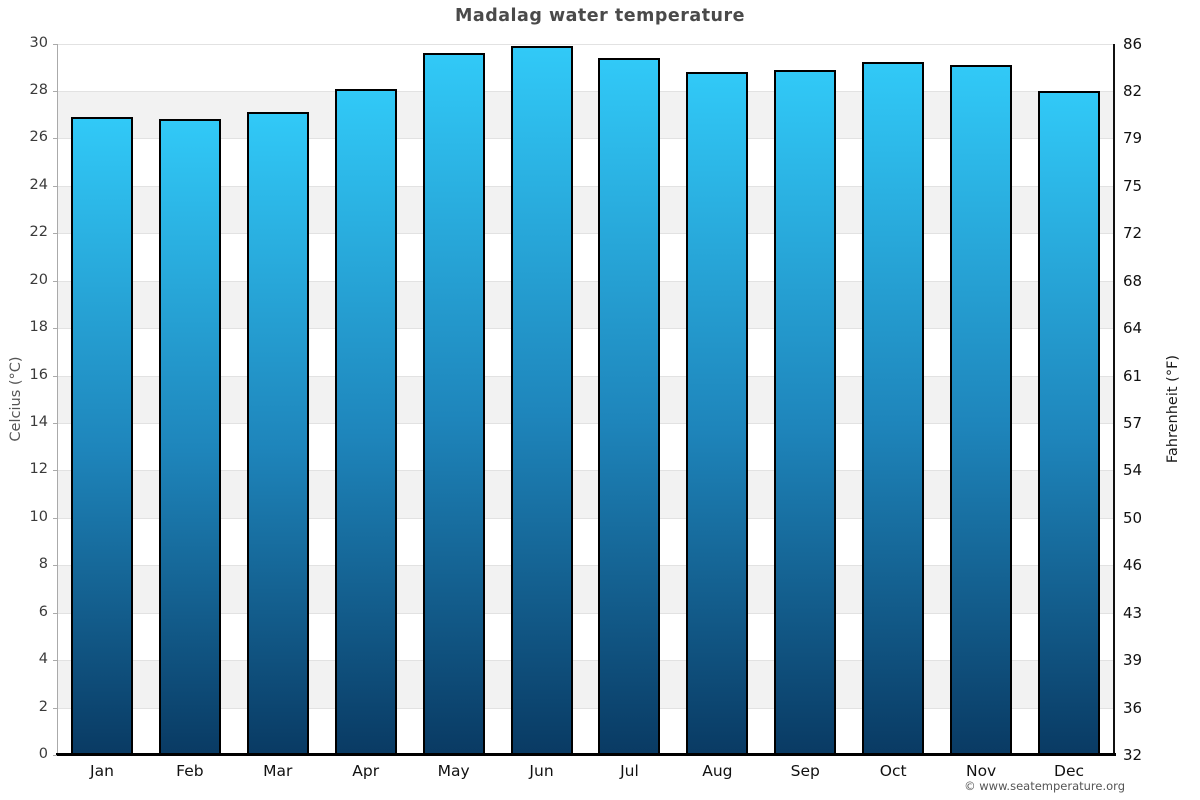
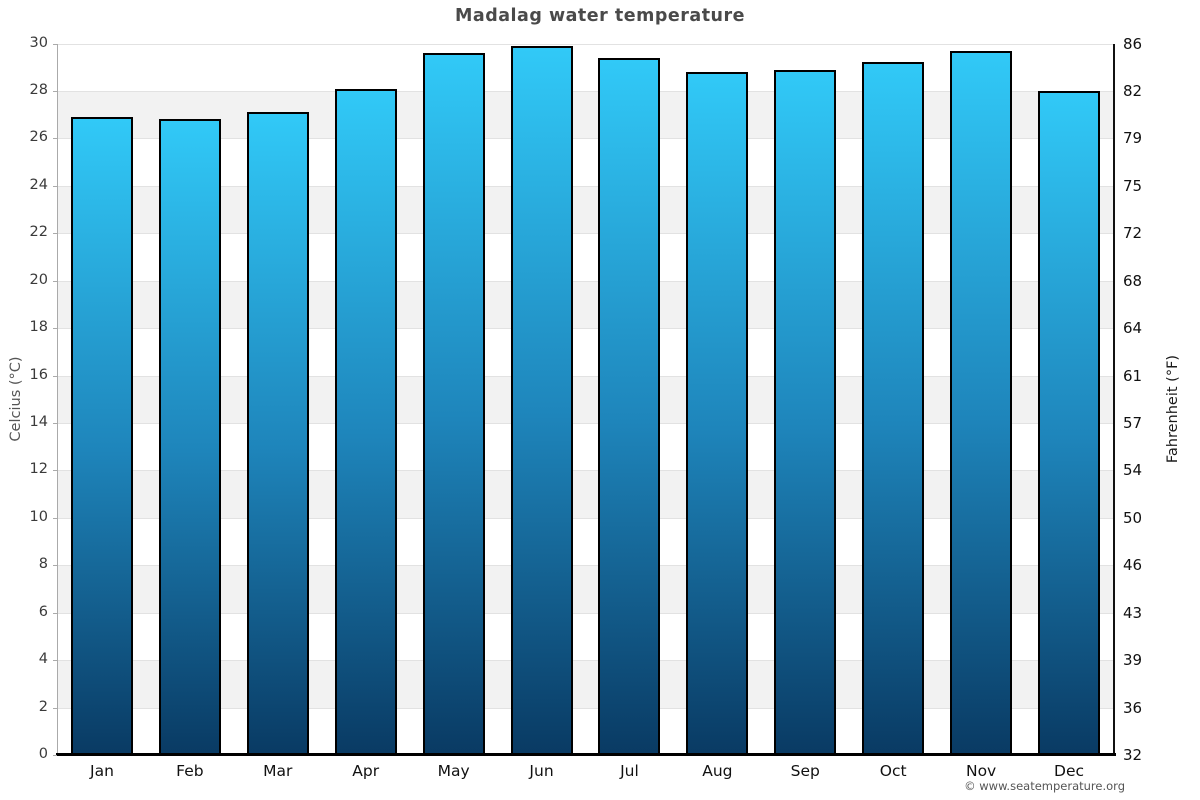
Nov: 29.1 -> 29.7
